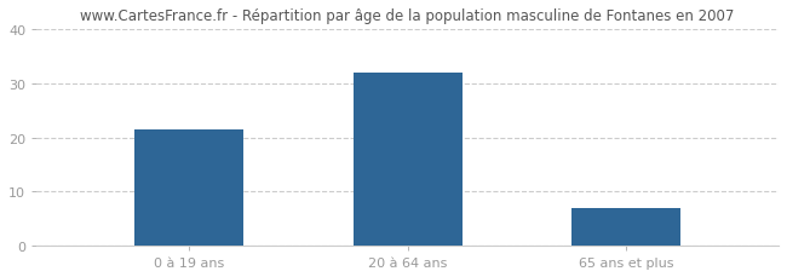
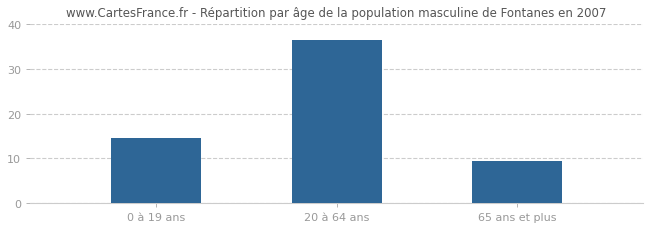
0 à 19 ans: 21.5 -> 14.5
20 à 64 ans: 32.0 -> 36.5
65 ans et plus: 7.0 -> 9.5
